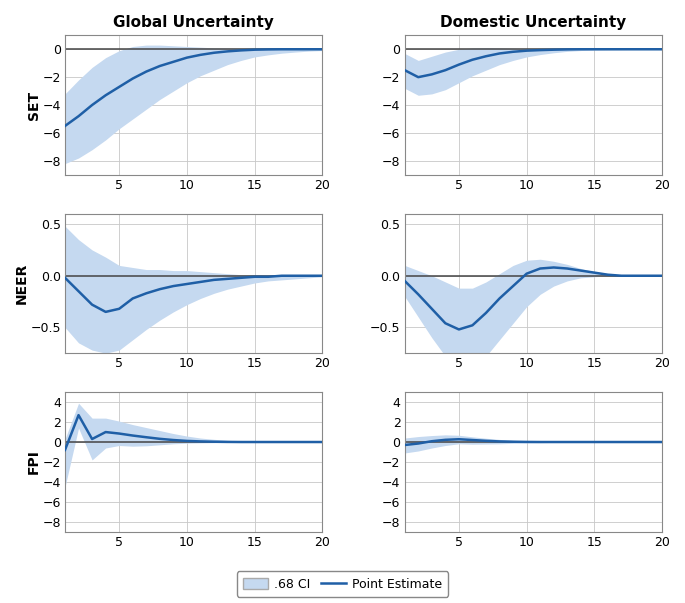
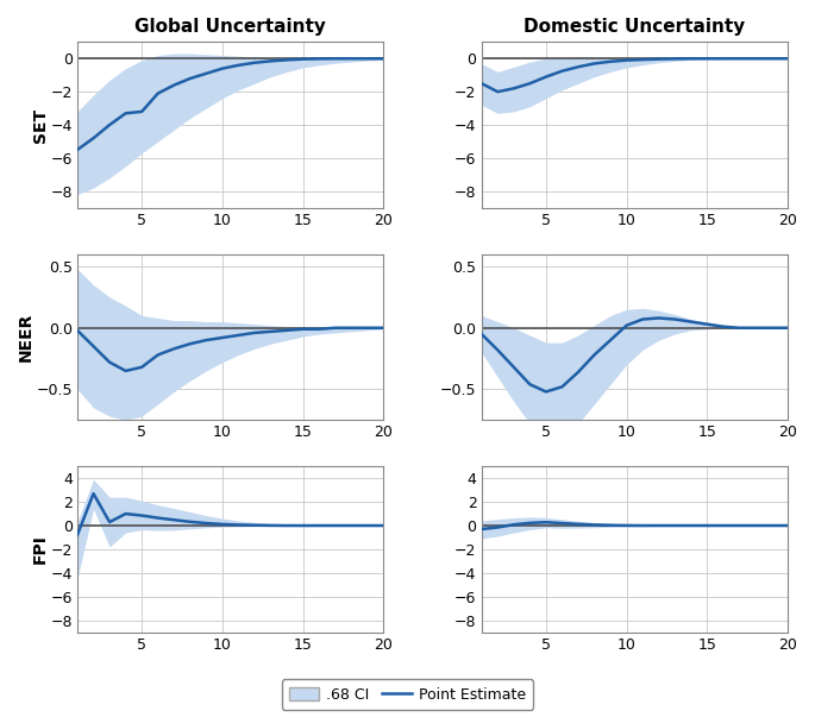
Global Uncertainty/Point Estimate/5: -2.7 -> -3.2
